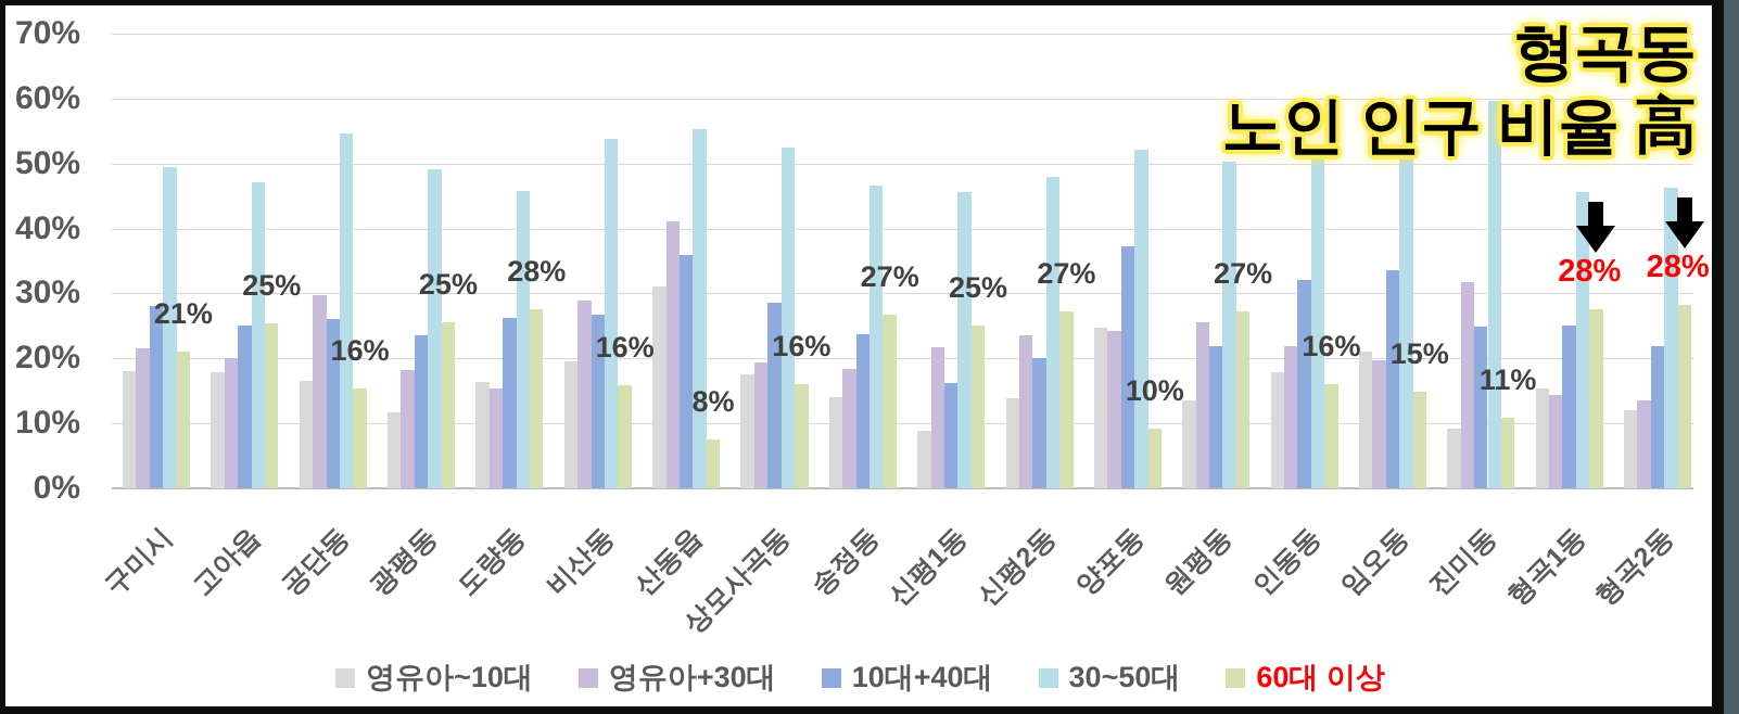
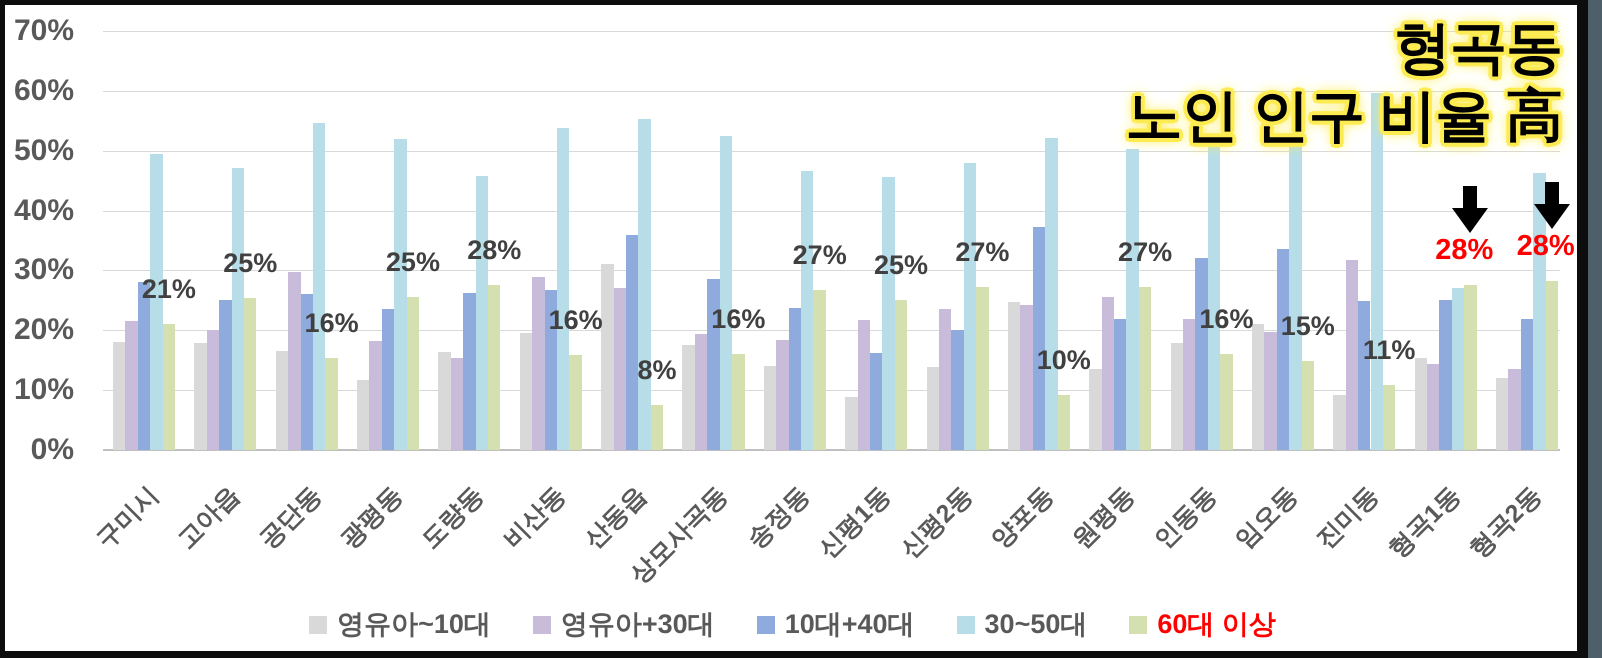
30~50대/광평동: 49% -> 52%
영유아+30대/산동읍: 41% -> 27%
30~50대/형곡1동: 46% -> 27%
